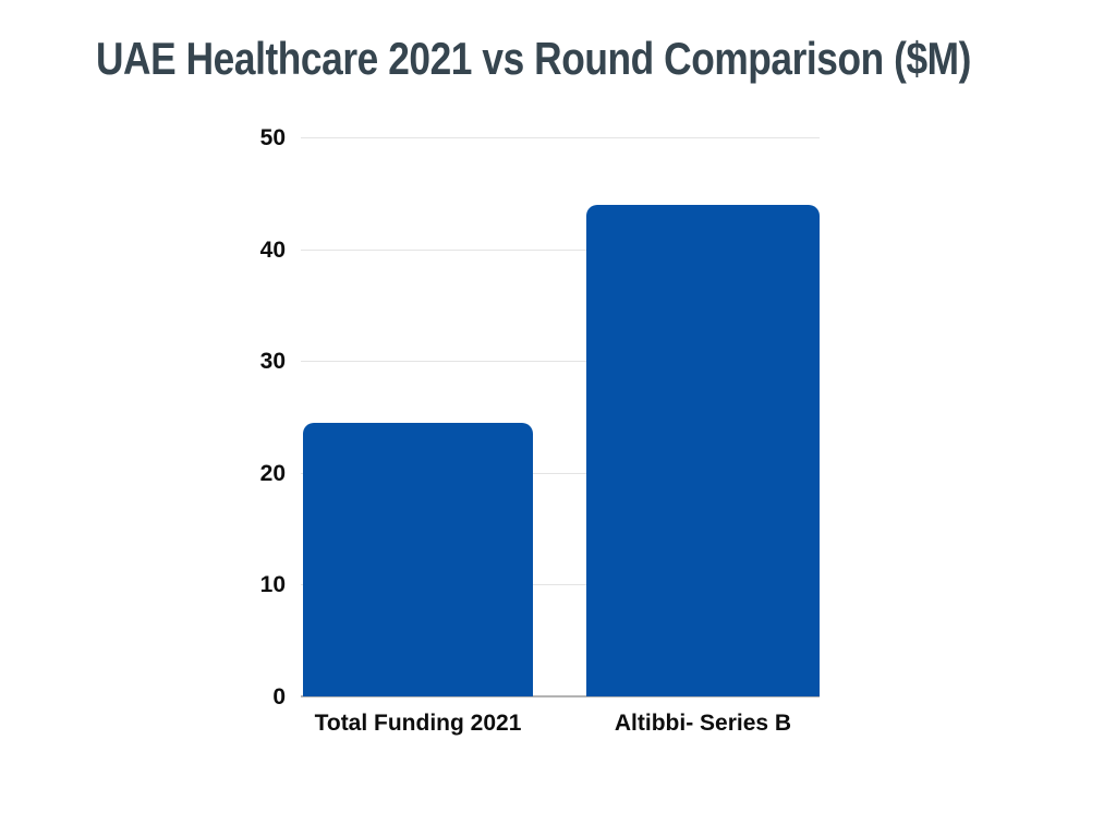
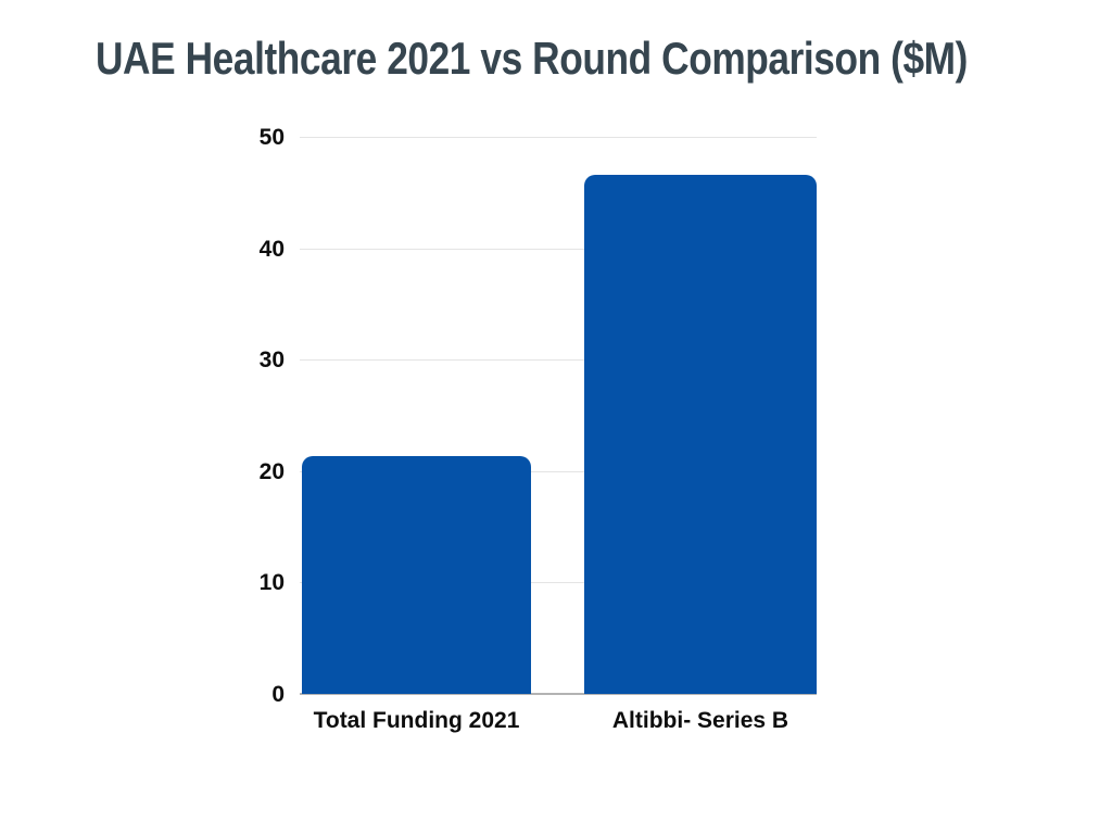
Total Funding 2021: 24.5 -> 21.3
Altibbi- Series B: 44.0 -> 46.6
